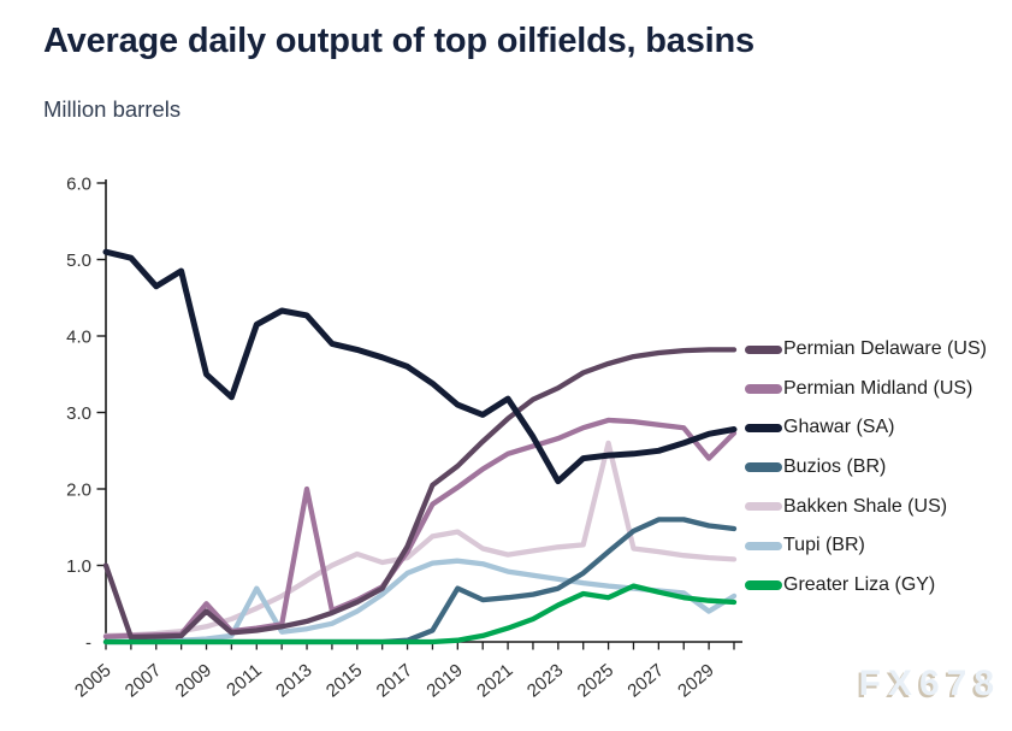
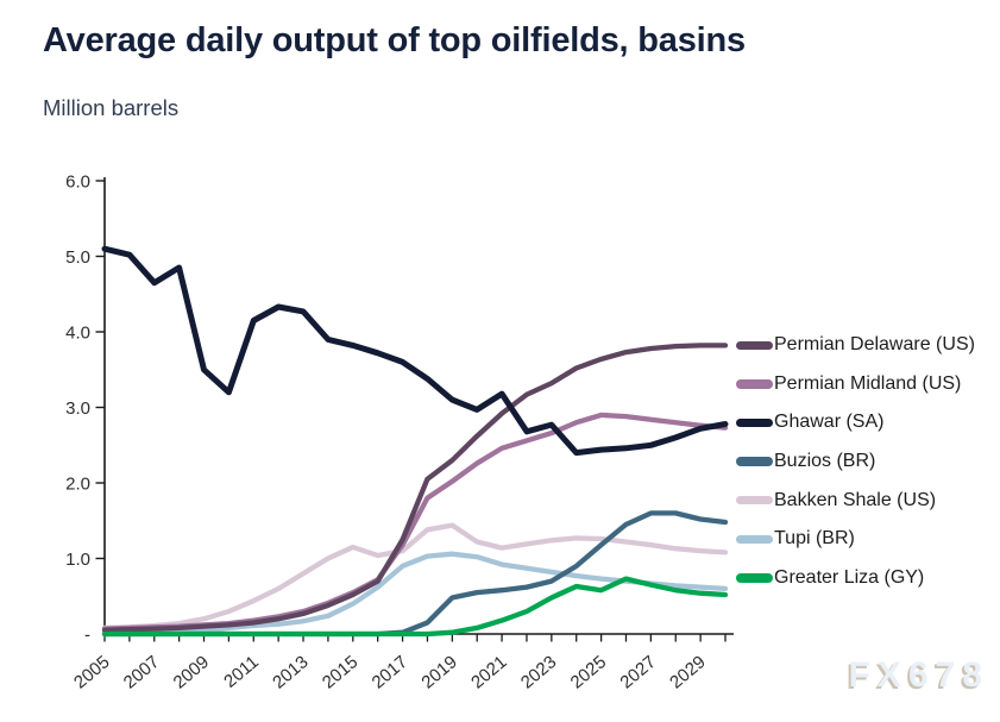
Permian Delaware (US)/2005: 1.0 -> 0.1
Permian Delaware (US)/2009: 0.4 -> 0.1
Permian Midland (US)/2009: 0.5 -> 0.1
Tupi (BR)/2011: 0.7 -> 0.1
Permian Midland (US)/2013: 2.0 -> 0.3
Buzios (BR)/2019: 0.7 -> 0.5
Ghawar (SA)/2023: 2.1 -> 2.8
Bakken Shale (US)/2025: 2.6 -> 1.3
Permian Midland (US)/2029: 2.4 -> 2.8
Tupi (BR)/2029: 0.4 -> 0.6
